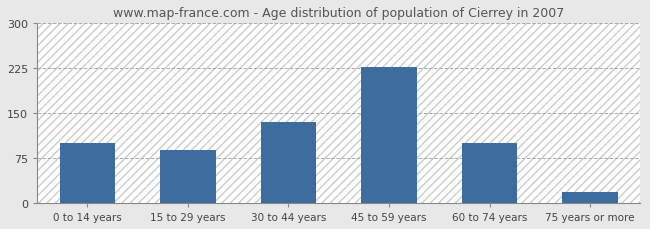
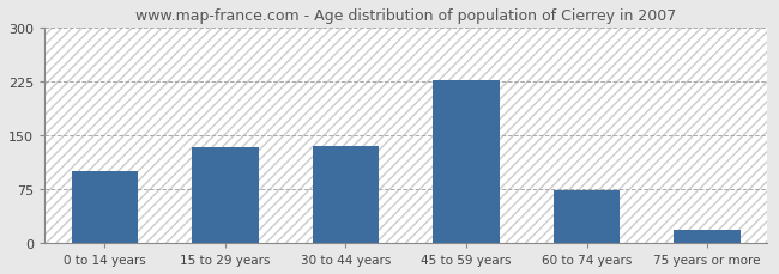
15 to 29 years: 88 -> 134
60 to 74 years: 100 -> 74
